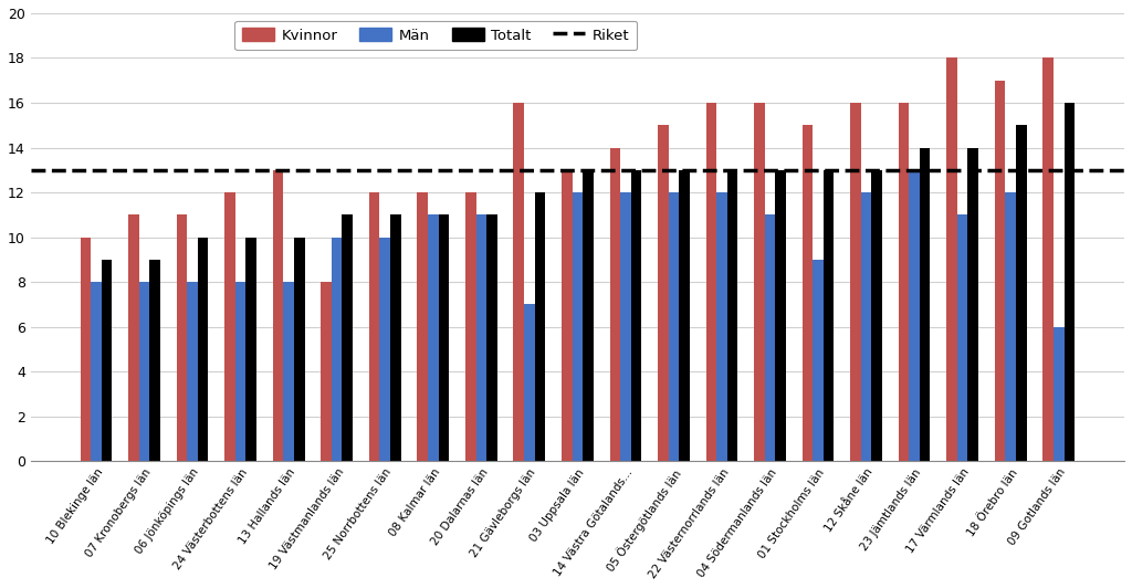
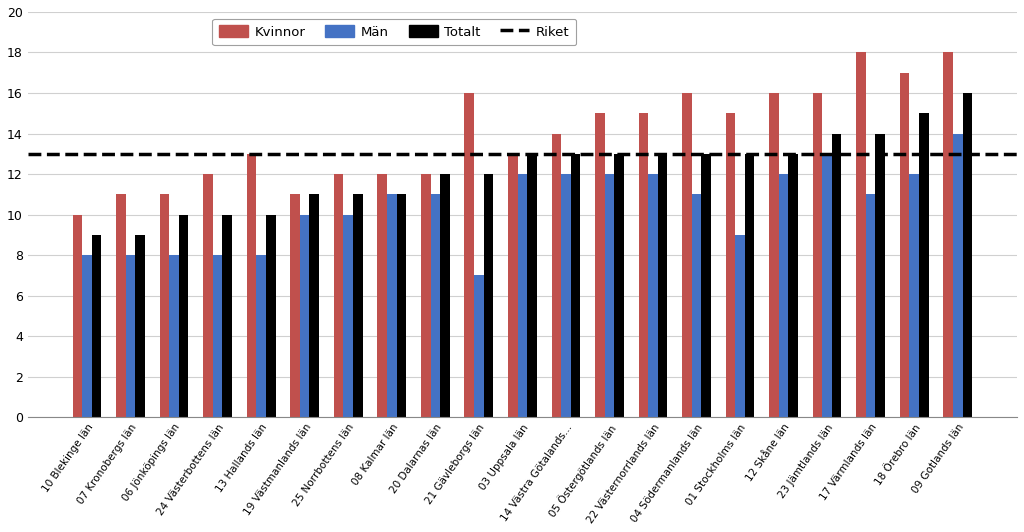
Kvinnor/19 Västmanlands län: 8 -> 11
Totalt/20 Dalarnas län: 11 -> 12
Kvinnor/22 Västernorrlands län: 16 -> 15
Män/09 Gotlands län: 6 -> 14
